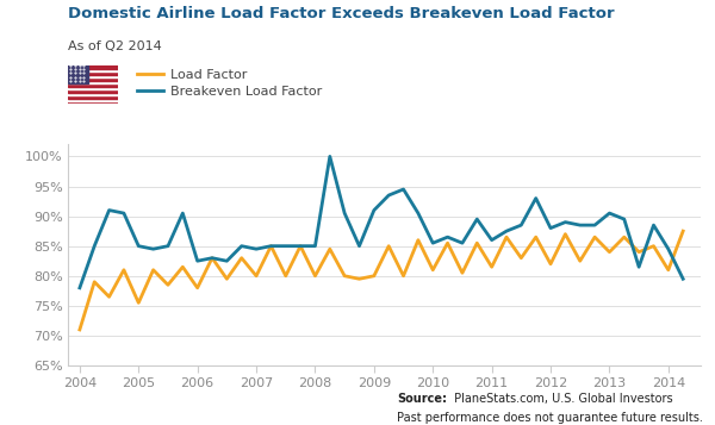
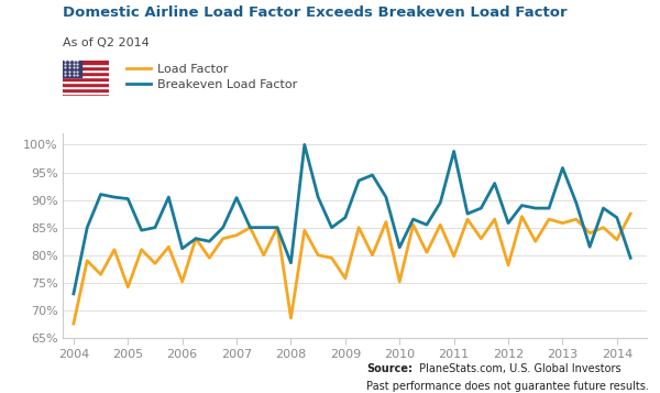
Load Factor/2004: 71.0% -> 67.6%
Breakeven Load Factor/2004: 78.0% -> 73.0%
Load Factor/2005: 75.5% -> 74.2%
Breakeven Load Factor/2005: 85.0% -> 90.2%
Load Factor/2006: 78.0% -> 75.2%
Breakeven Load Factor/2006: 82.5% -> 81.2%
Load Factor/2007: 80.0% -> 83.6%
Breakeven Load Factor/2007: 84.5% -> 90.4%
Load Factor/2008: 80.0% -> 68.6%
Breakeven Load Factor/2008: 85.0% -> 78.6%
Load Factor/2009: 80.0% -> 75.8%
Breakeven Load Factor/2009: 91.0% -> 86.8%
Load Factor/2010: 81.0% -> 75.2%
Breakeven Load Factor/2010: 85.5% -> 81.4%
Load Factor/2011: 81.5% -> 79.8%
Breakeven Load Factor/2011: 86.0% -> 98.8%
Load Factor/2012: 82.0% -> 78.2%
Breakeven Load Factor/2012: 88.0% -> 85.8%
Load Factor/2013: 84.0% -> 85.8%
Breakeven Load Factor/2013: 90.5% -> 95.8%
Load Factor/2014: 81.0% -> 82.8%
Breakeven Load Factor/2014: 84.5% -> 86.8%
